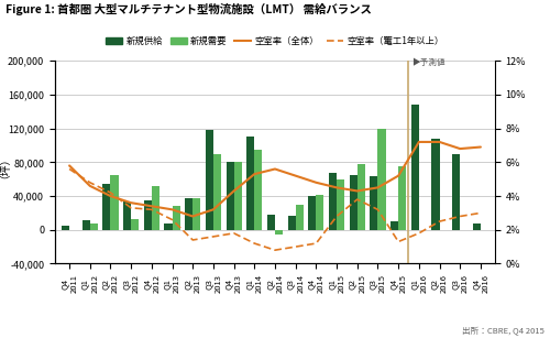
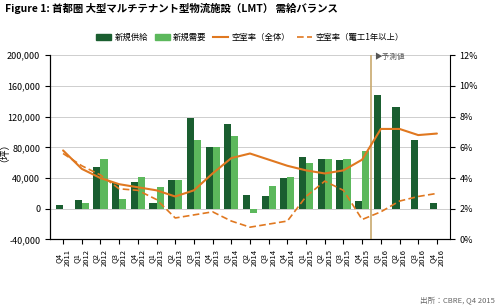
新規需要/Q4 2012: 52,000 -> 42,000
新規需要/Q2 2015: 78,000 -> 65,000
新規需要/Q3 2015: 120,000 -> 65,000
新規供給/Q2 2016: 108,000 -> 132,000
